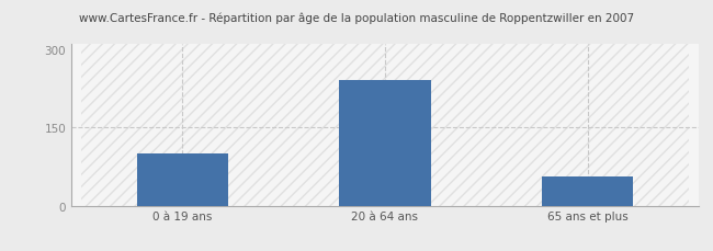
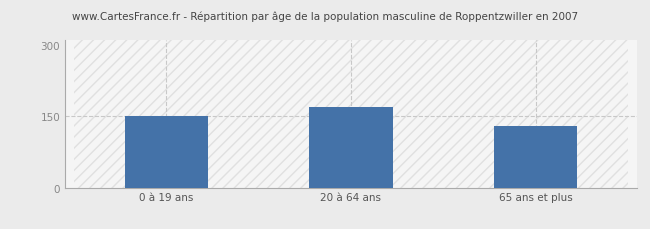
0 à 19 ans: 100 -> 150
20 à 64 ans: 242 -> 170
65 ans et plus: 55 -> 130
